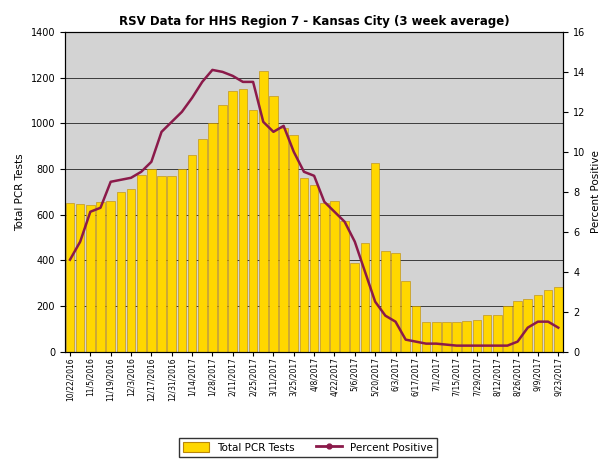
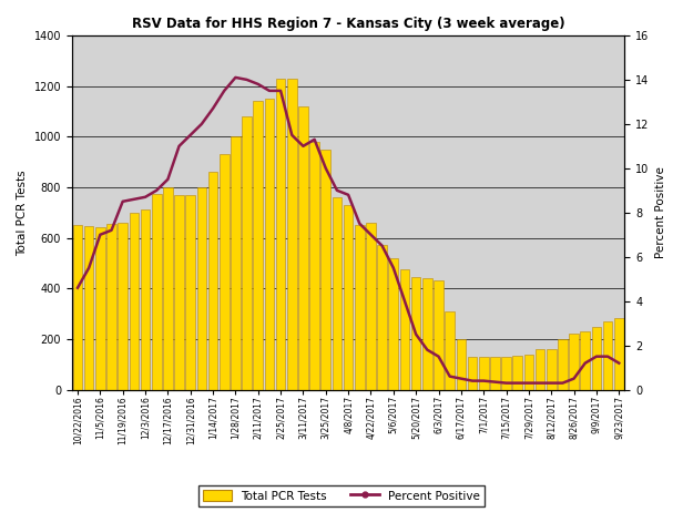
Total PCR Tests/2/25/2017: 1060 -> 1230
Total PCR Tests/5/6/2017: 390 -> 520
Total PCR Tests/5/20/2017: 825 -> 445
